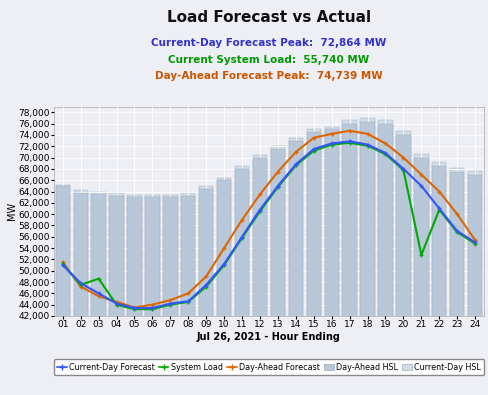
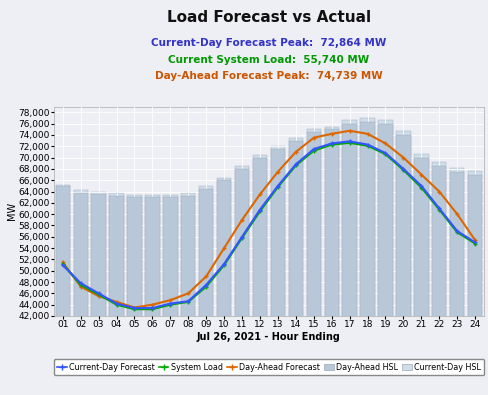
System Load/03: 48,600 -> 45,800
System Load/21: 52,800 -> 64,700
